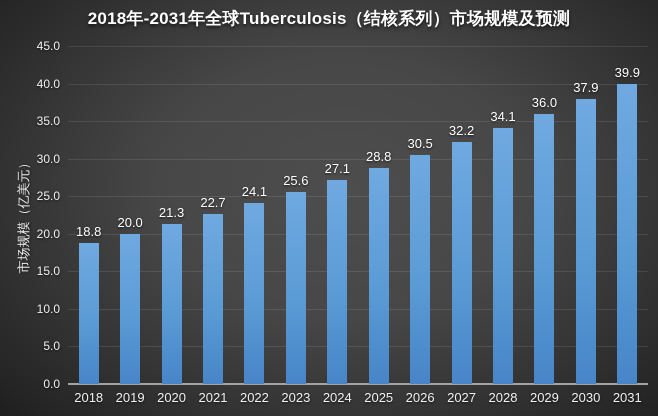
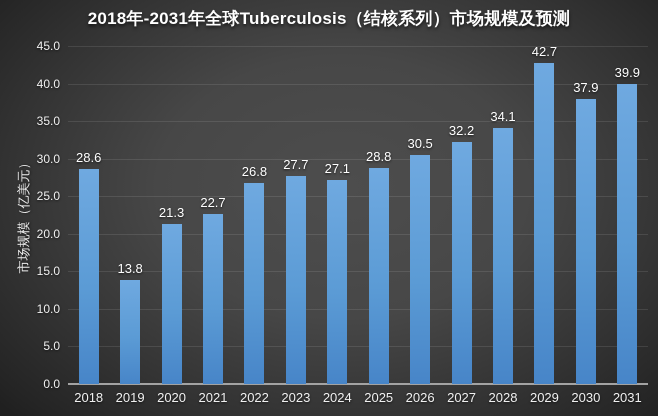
2018: 18.8 -> 28.6
2019: 20.0 -> 13.8
2022: 24.1 -> 26.8
2023: 25.6 -> 27.7
2029: 36.0 -> 42.7
